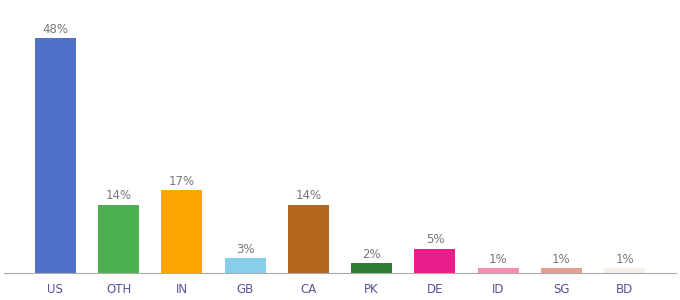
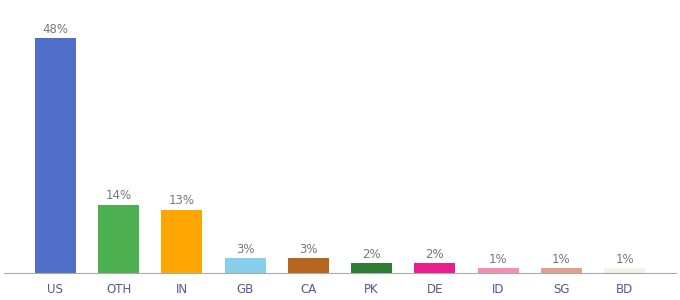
IN: 17% -> 13%
CA: 14% -> 3%
DE: 5% -> 2%
